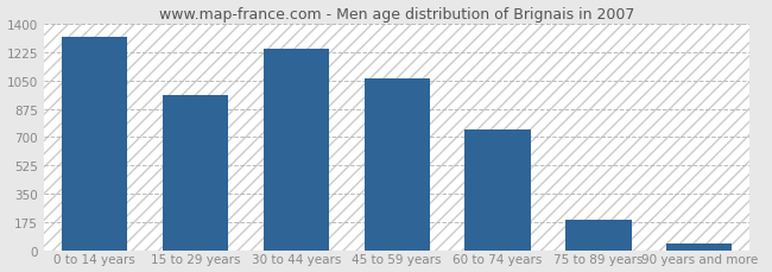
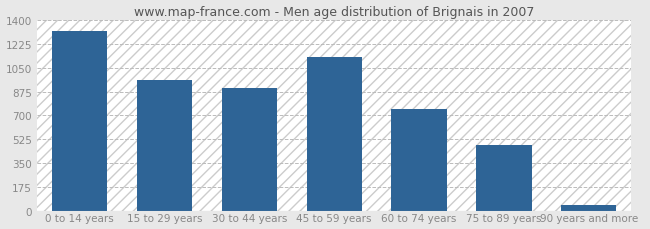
30 to 44 years: 1250 -> 900
45 to 59 years: 1060 -> 1130
75 to 89 years: 190 -> 480
